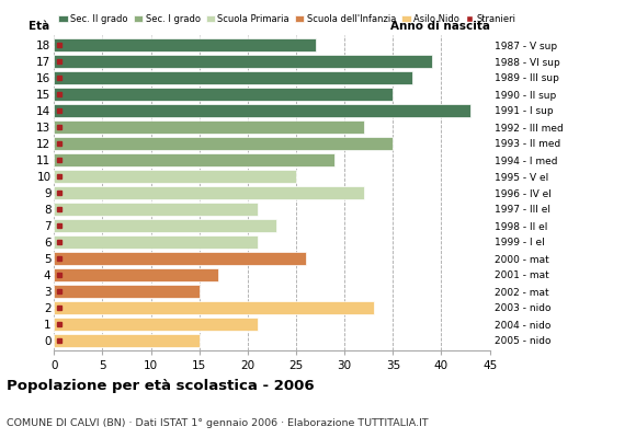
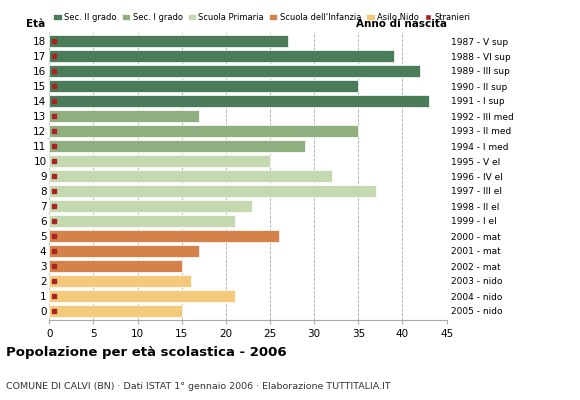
16: 37 -> 42
13: 32 -> 17
8: 21 -> 37
2: 33 -> 16
